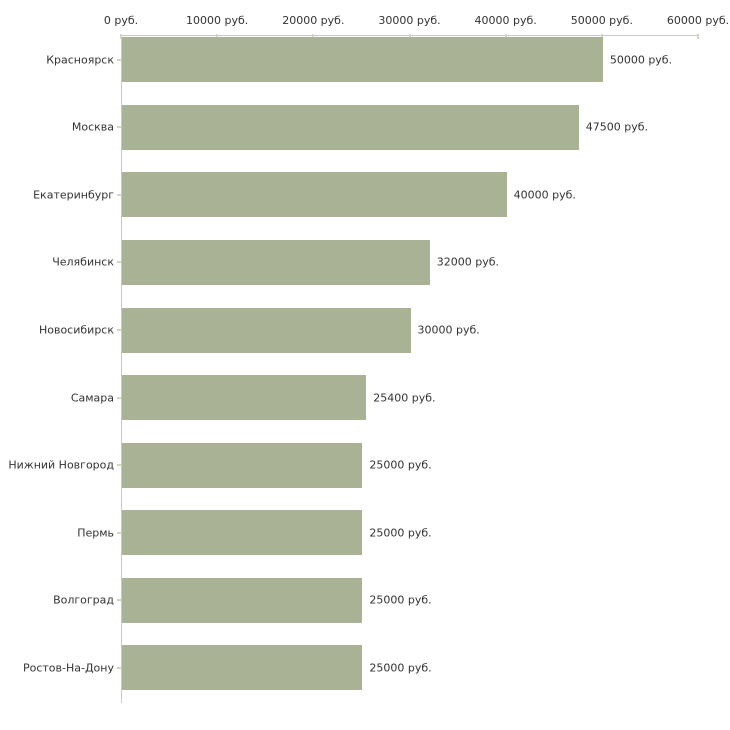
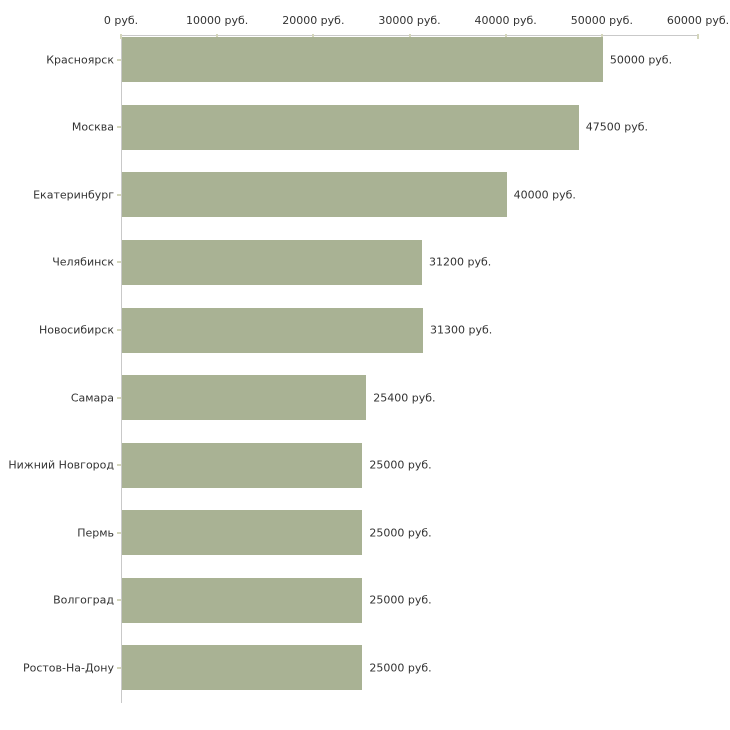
Челябинск: 32000 -> 31200
Новосибирск: 30000 -> 31300
